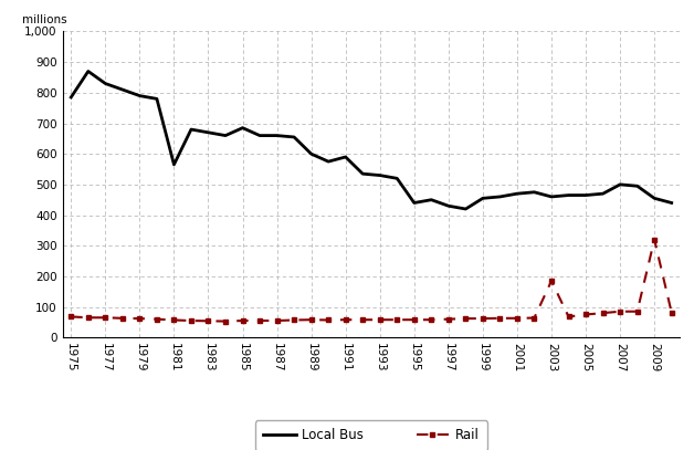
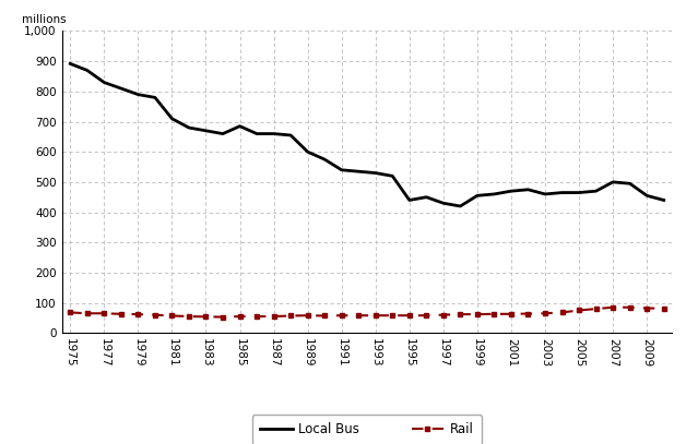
Local Bus/1975: 785 -> 892
Local Bus/1981: 565 -> 710
Local Bus/1991: 590 -> 540
Rail/2003: 185 -> 65
Rail/2009: 320 -> 82
